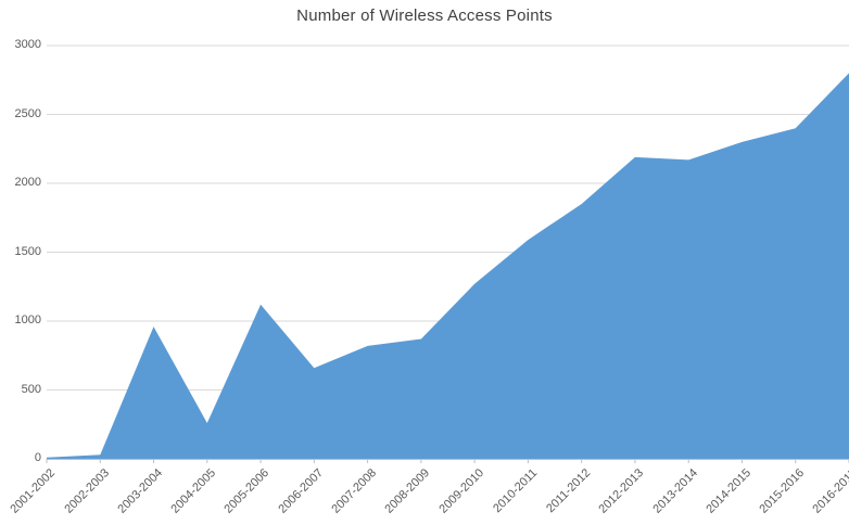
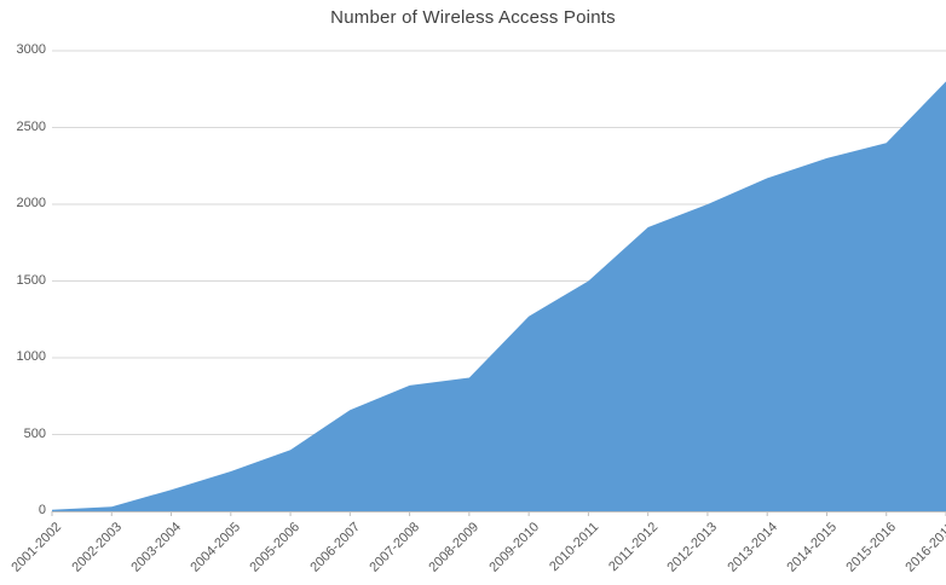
2003-2004: 960 -> 140
2005-2006: 1120 -> 400
2010-2011: 1590 -> 1500
2012-2013: 2190 -> 2000
